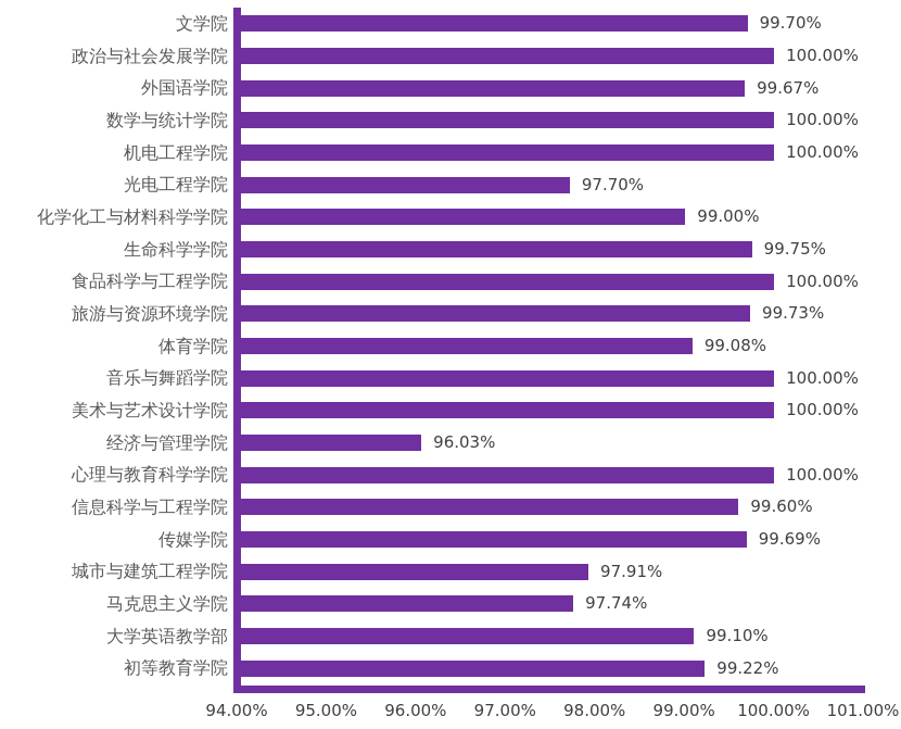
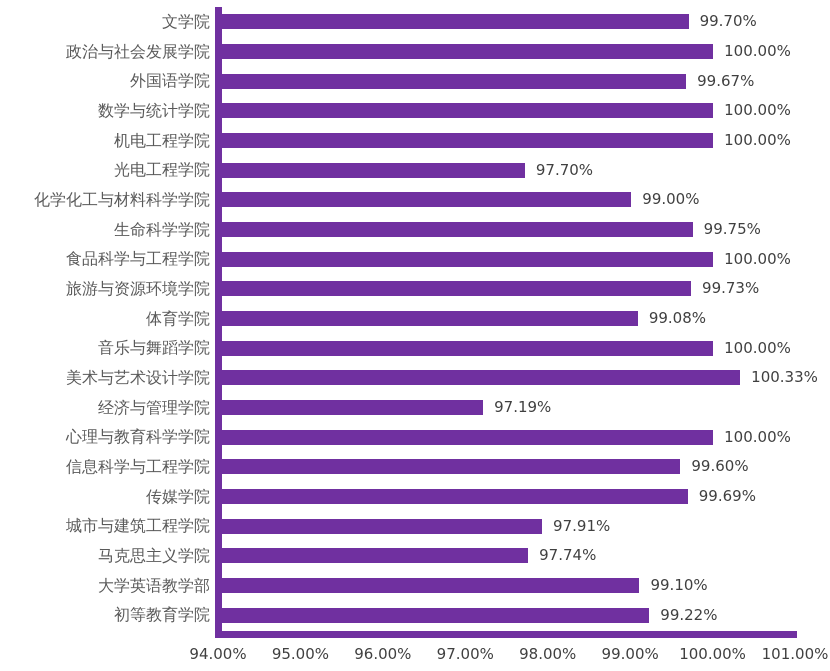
美术与艺术设计学院: 100.00% -> 100.33%
经济与管理学院: 96.03% -> 97.19%
